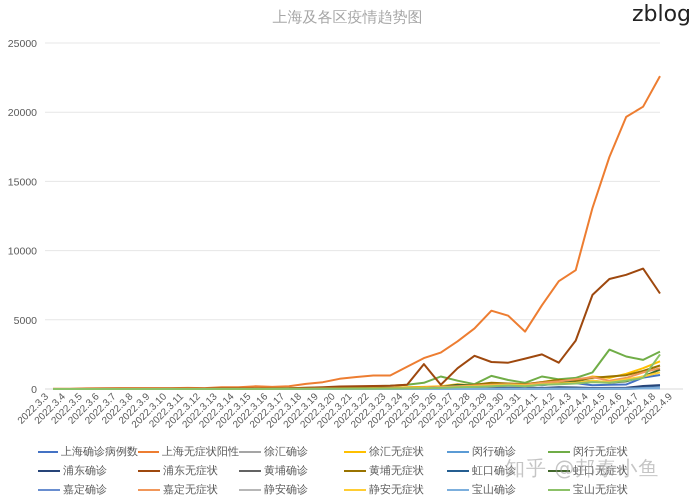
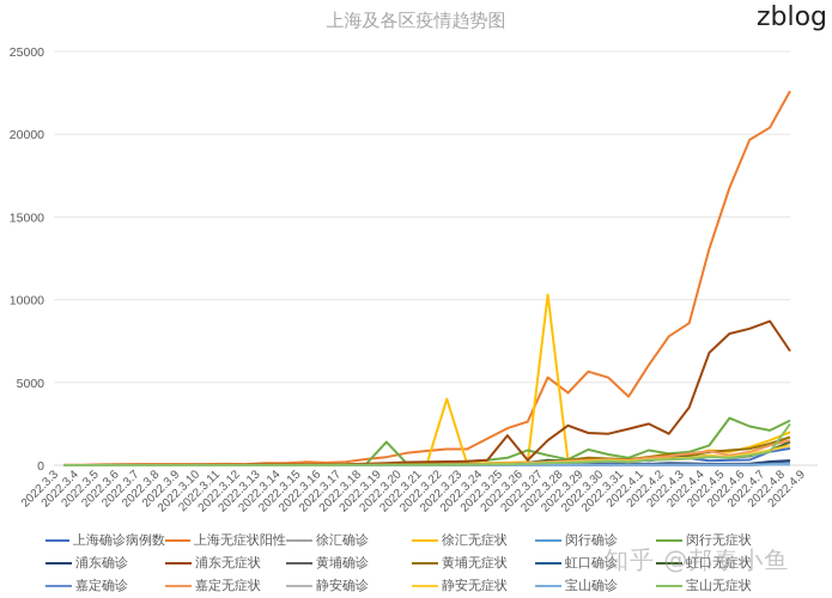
闵行无症状/2022.3.19: 100 -> 1400
徐汇无症状/2022.3.22: 100 -> 4000
上海无症状阳性/2022.3.27: 3400 -> 5300
徐汇无症状/2022.3.27: 400 -> 10300
